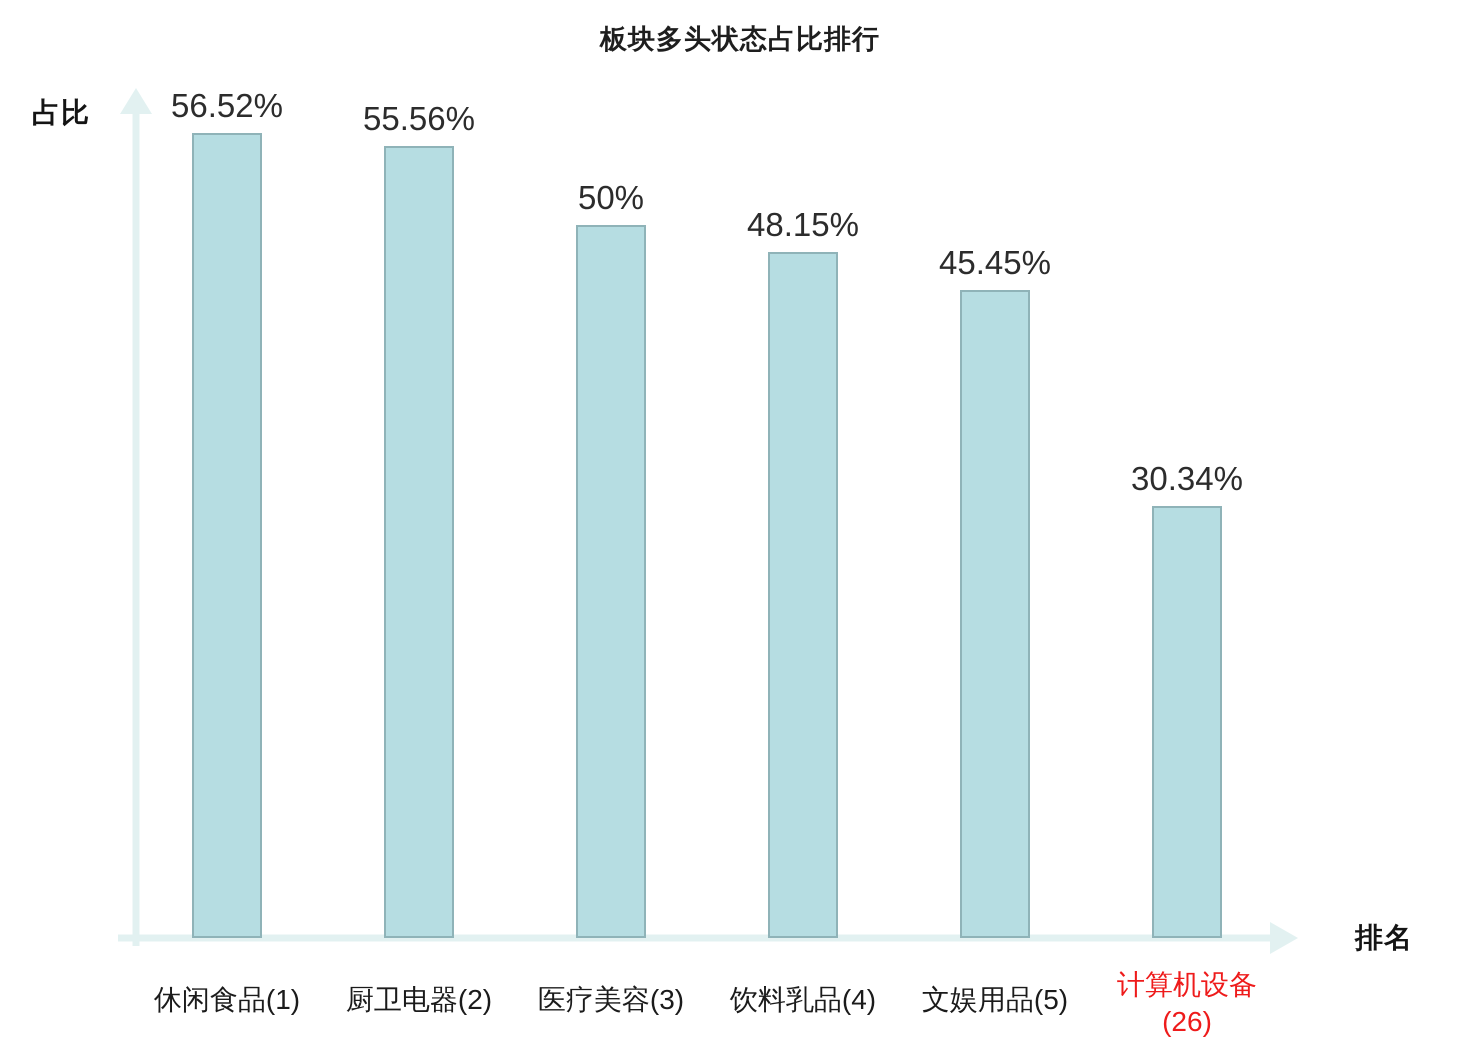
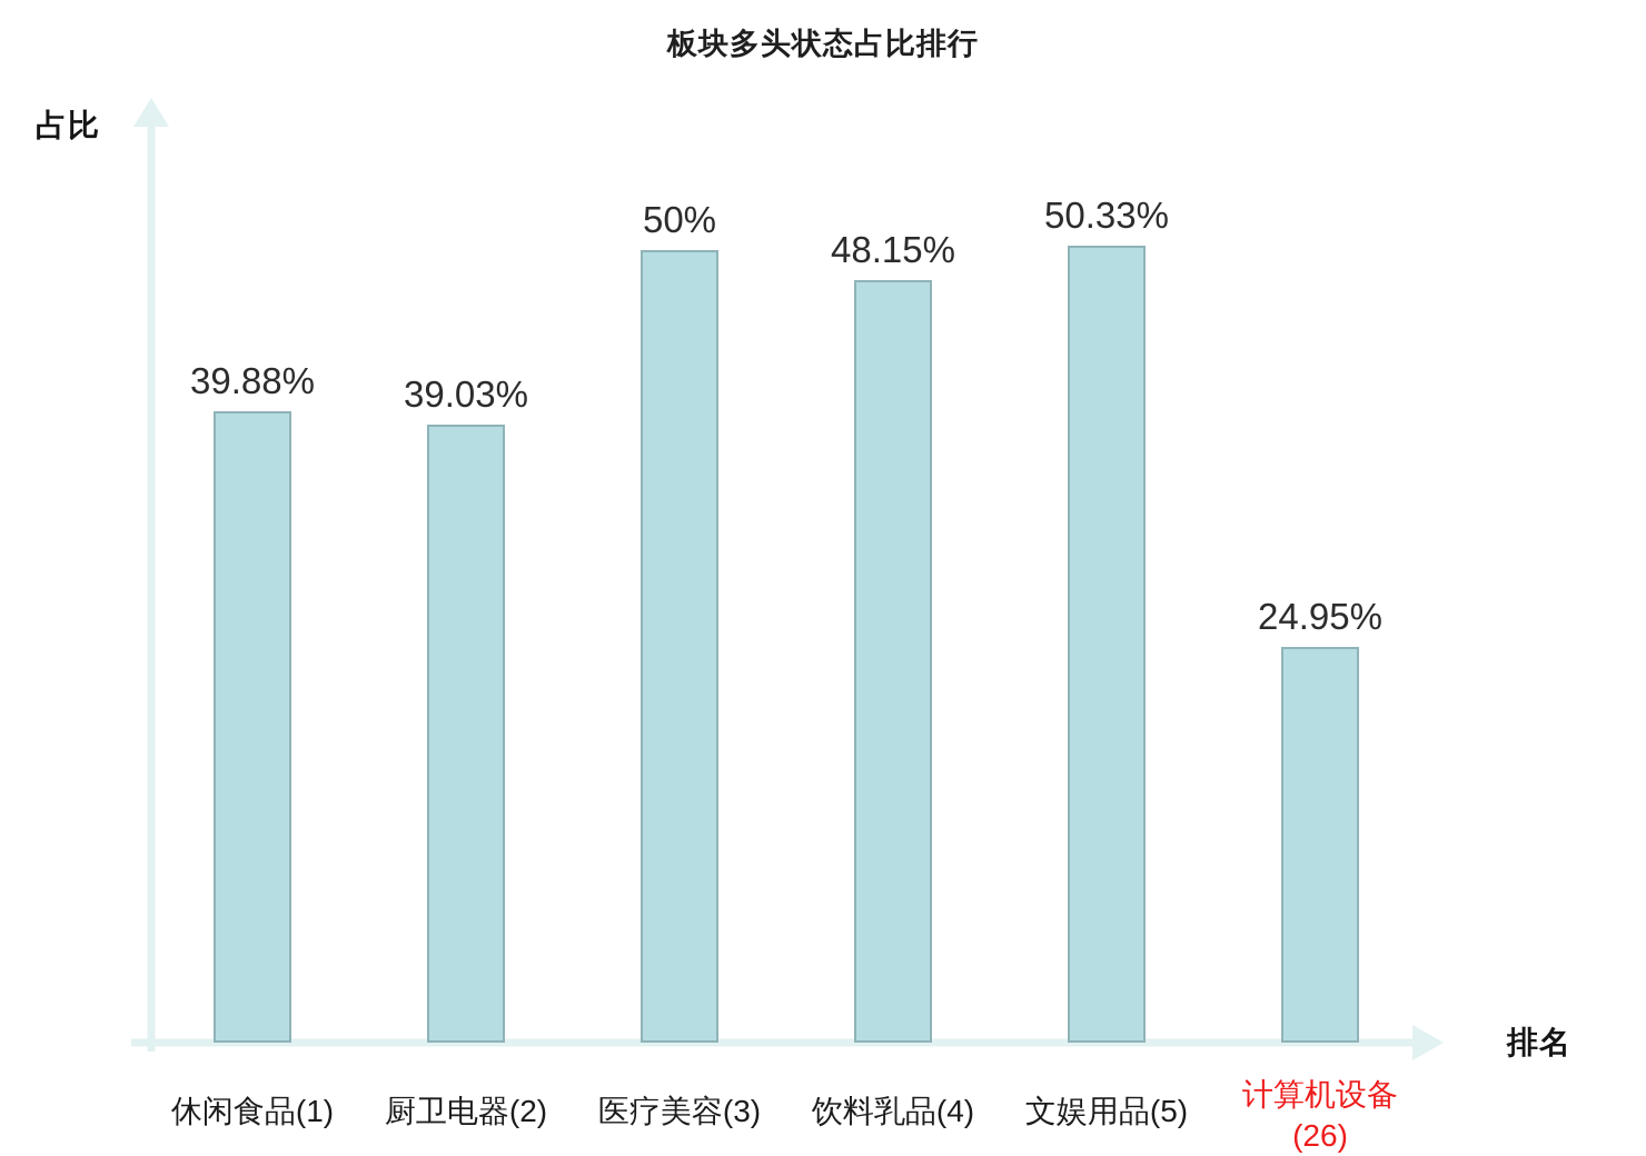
休闲食品(1): 56.52% -> 39.88%
厨卫电器(2): 55.56% -> 39.03%
文娱用品(5): 45.45% -> 50.33%
计算机设备(26): 30.34% -> 24.95%
